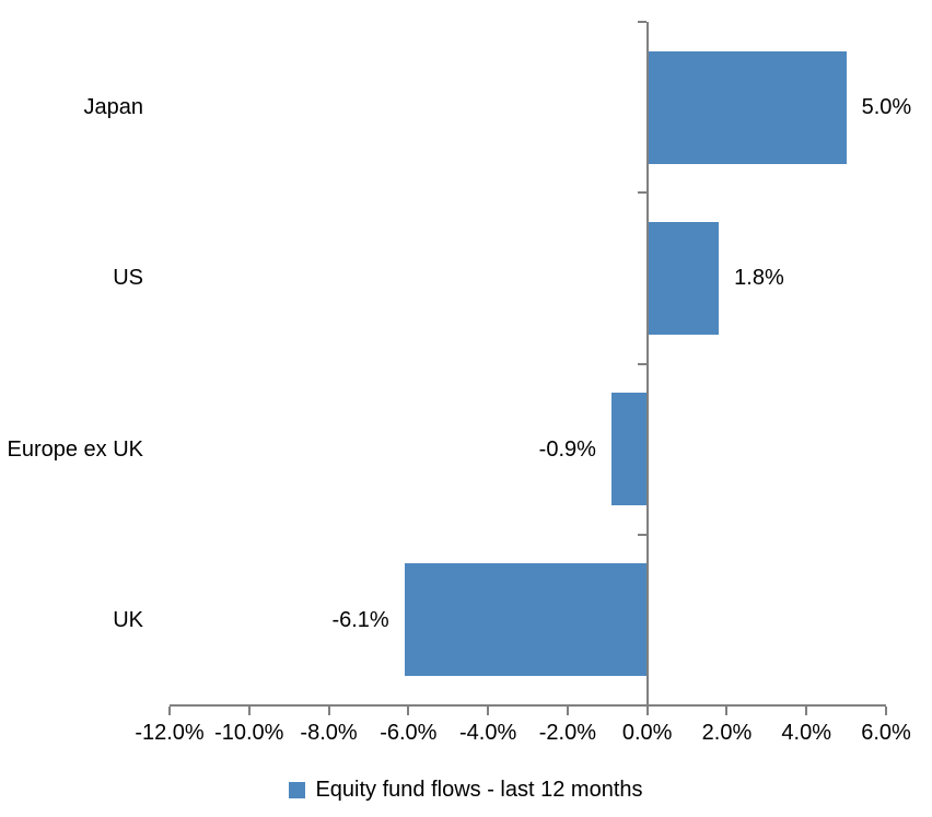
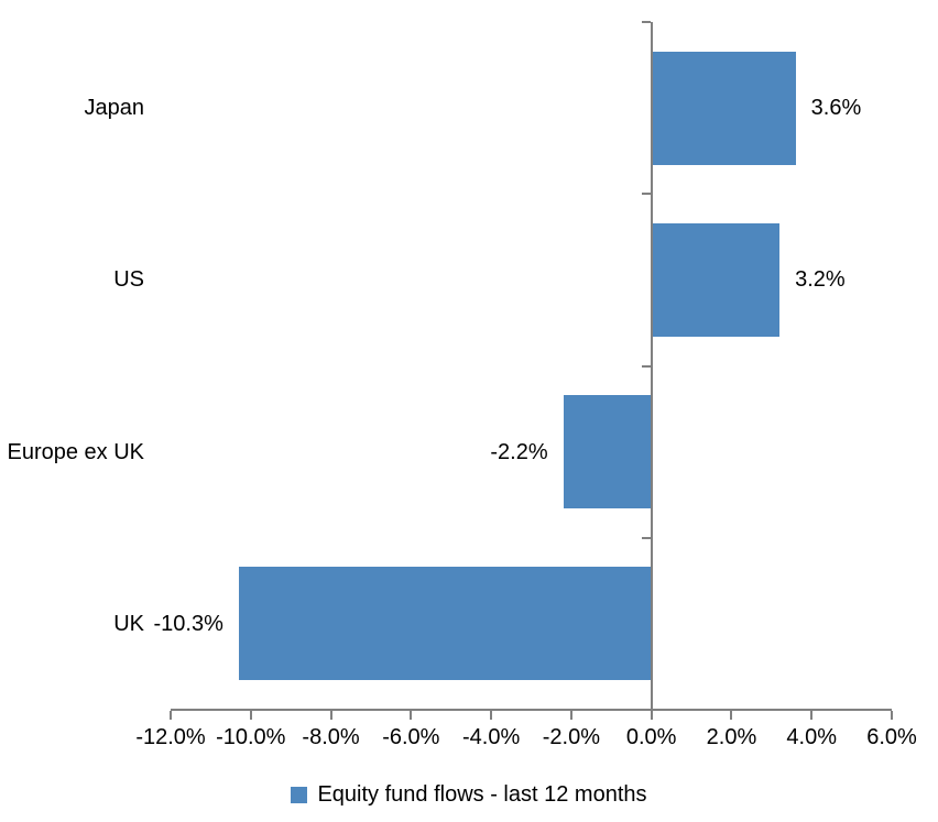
Japan: 5.0% -> 3.6%
US: 1.8% -> 3.2%
Europe ex UK: -0.9% -> -2.2%
UK: -6.1% -> -10.3%
